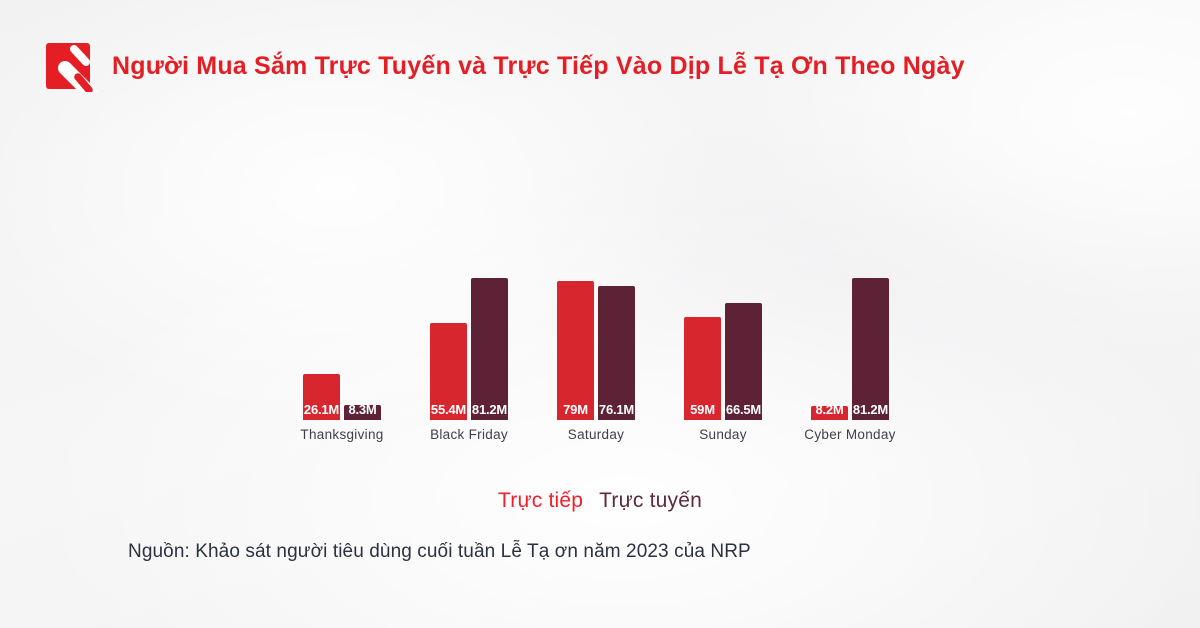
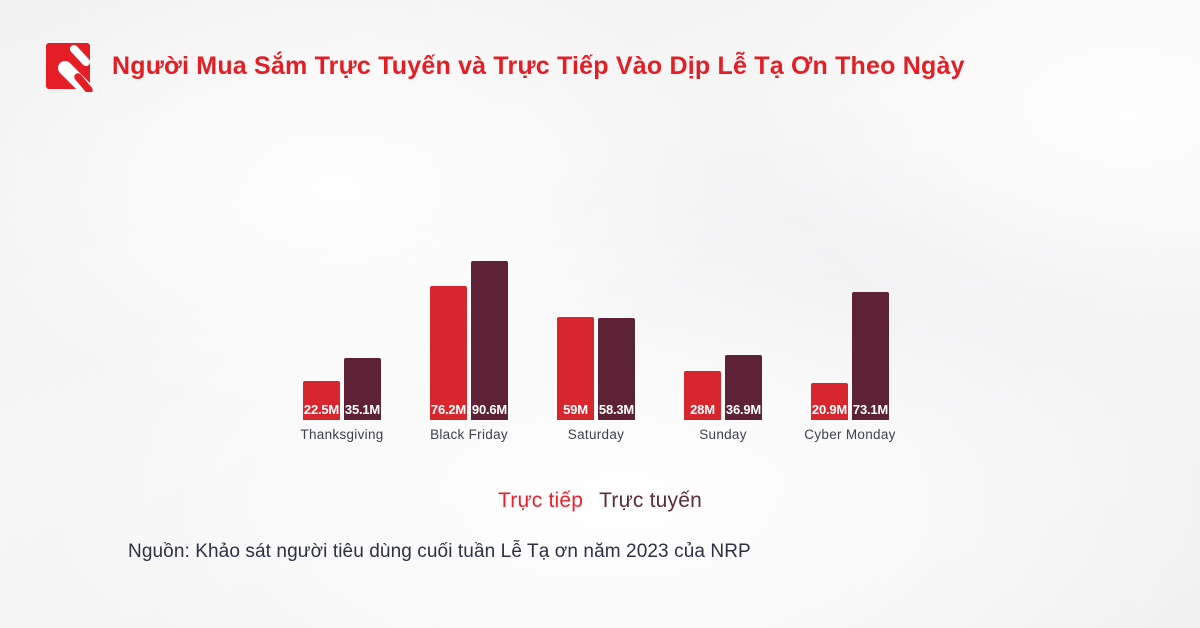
Trực tiếp/Thanksgiving: 26.1M -> 22.5M
Trực tuyến/Thanksgiving: 8.3M -> 35.1M
Trực tiếp/Black Friday: 55.4M -> 76.2M
Trực tuyến/Black Friday: 81.2M -> 90.6M
Trực tiếp/Saturday: 79M -> 59M
Trực tuyến/Saturday: 76.1M -> 58.3M
Trực tiếp/Sunday: 59M -> 28M
Trực tuyến/Sunday: 66.5M -> 36.9M
Trực tiếp/Cyber Monday: 8.2M -> 20.9M
Trực tuyến/Cyber Monday: 81.2M -> 73.1M
